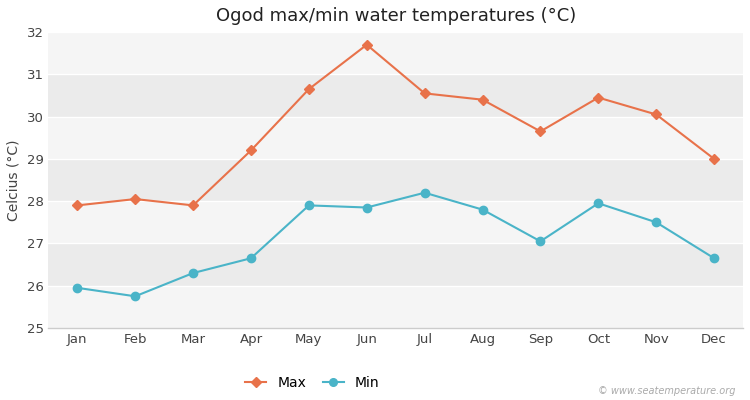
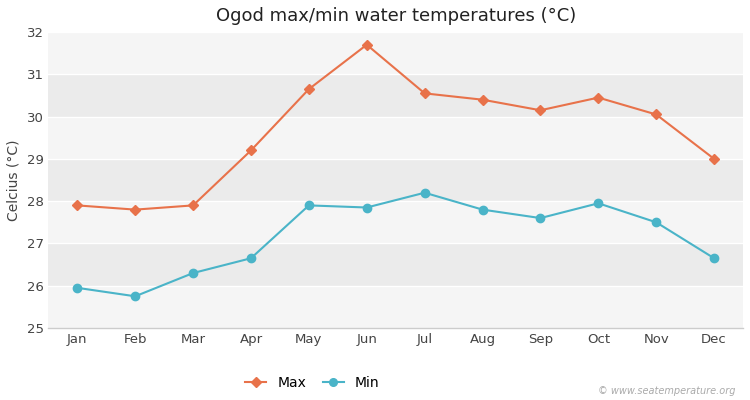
Max/Feb: 28.05 -> 27.80
Max/Sep: 29.65 -> 30.15
Min/Sep: 27.05 -> 27.60
